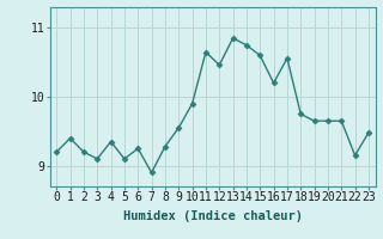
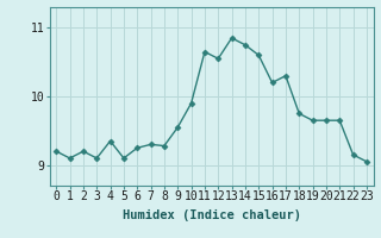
1: 9.40 -> 9.10
7: 8.90 -> 9.30
12: 10.46 -> 10.55
17: 10.56 -> 10.30
23: 9.48 -> 9.05
